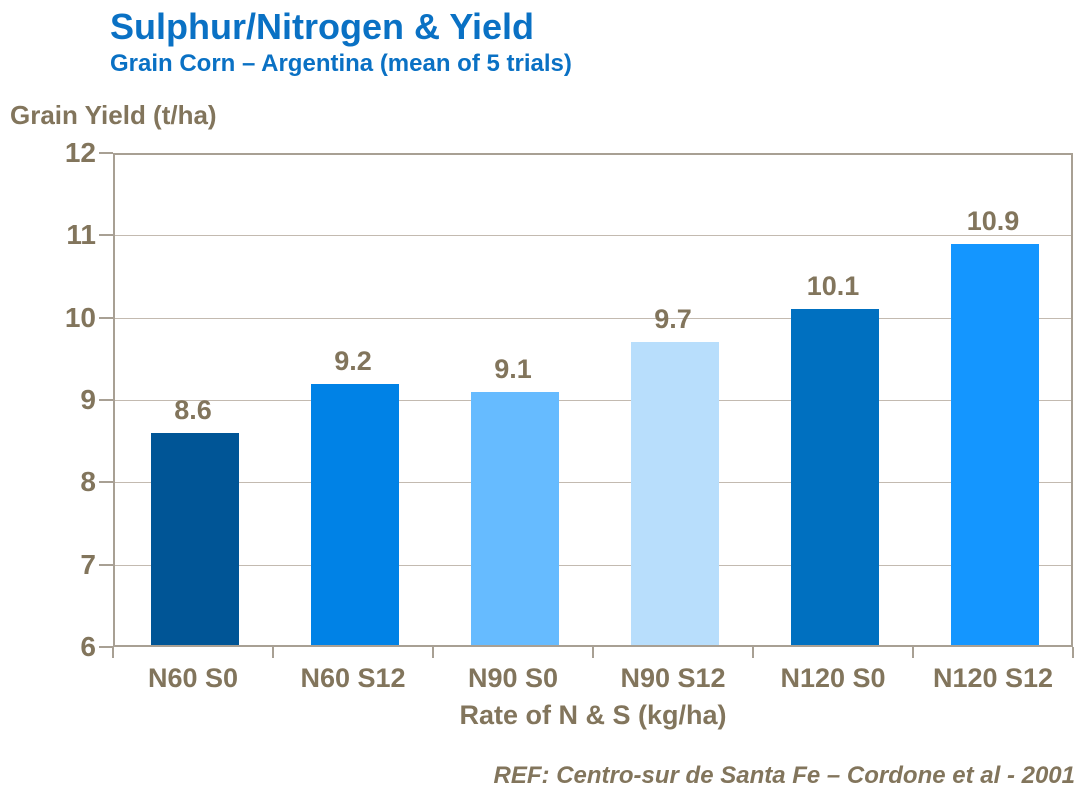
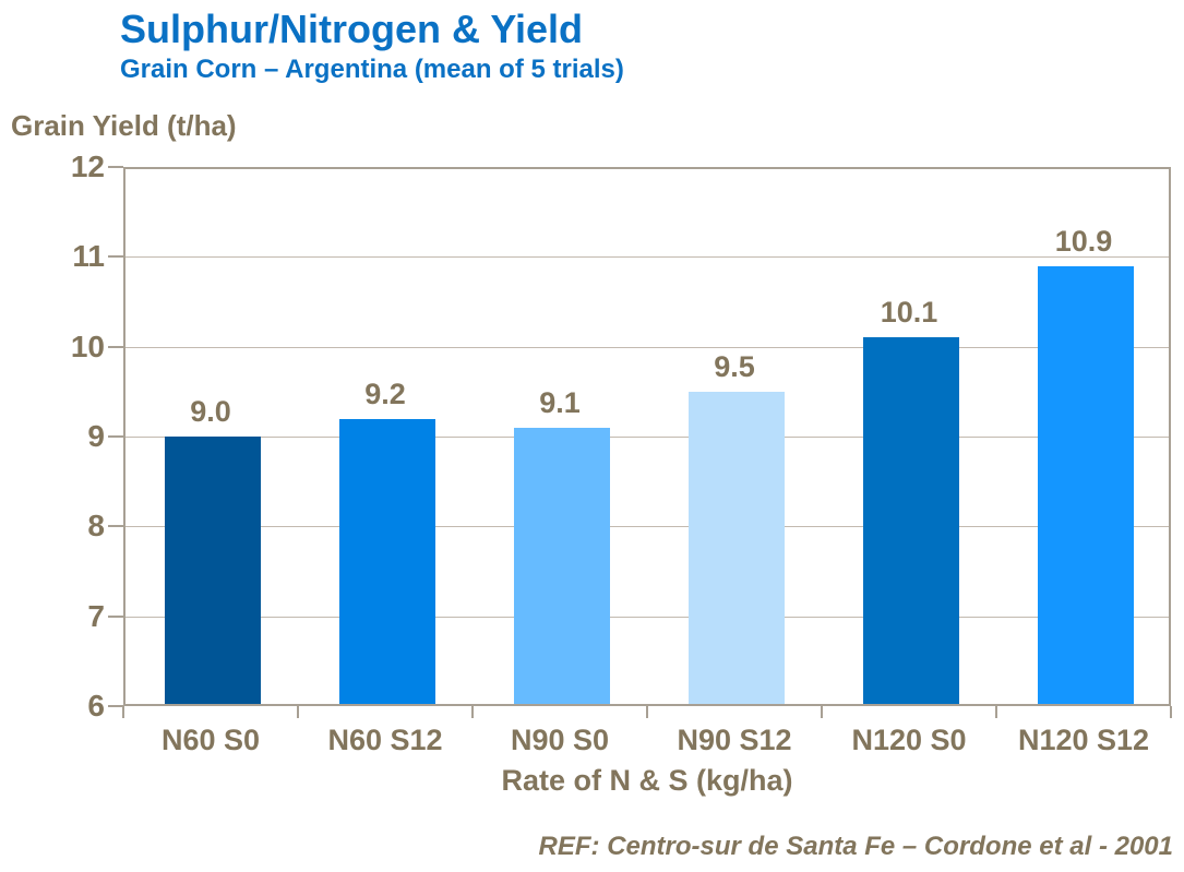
N60 S0: 8.6 -> 9.0
N90 S12: 9.7 -> 9.5
